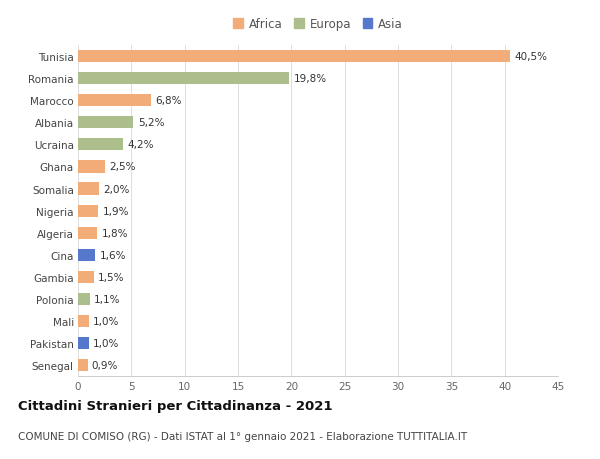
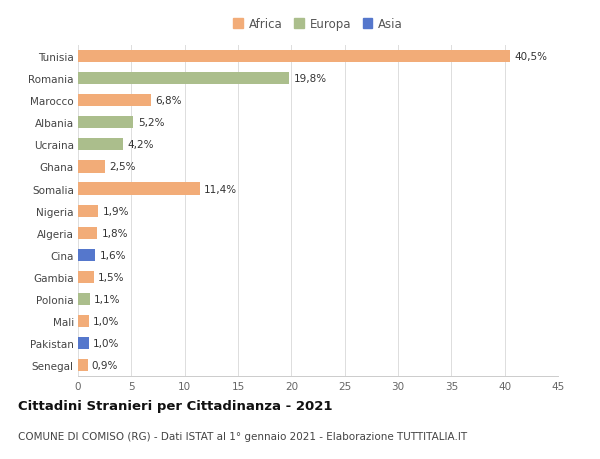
Somalia: 2,0% -> 11,4%
